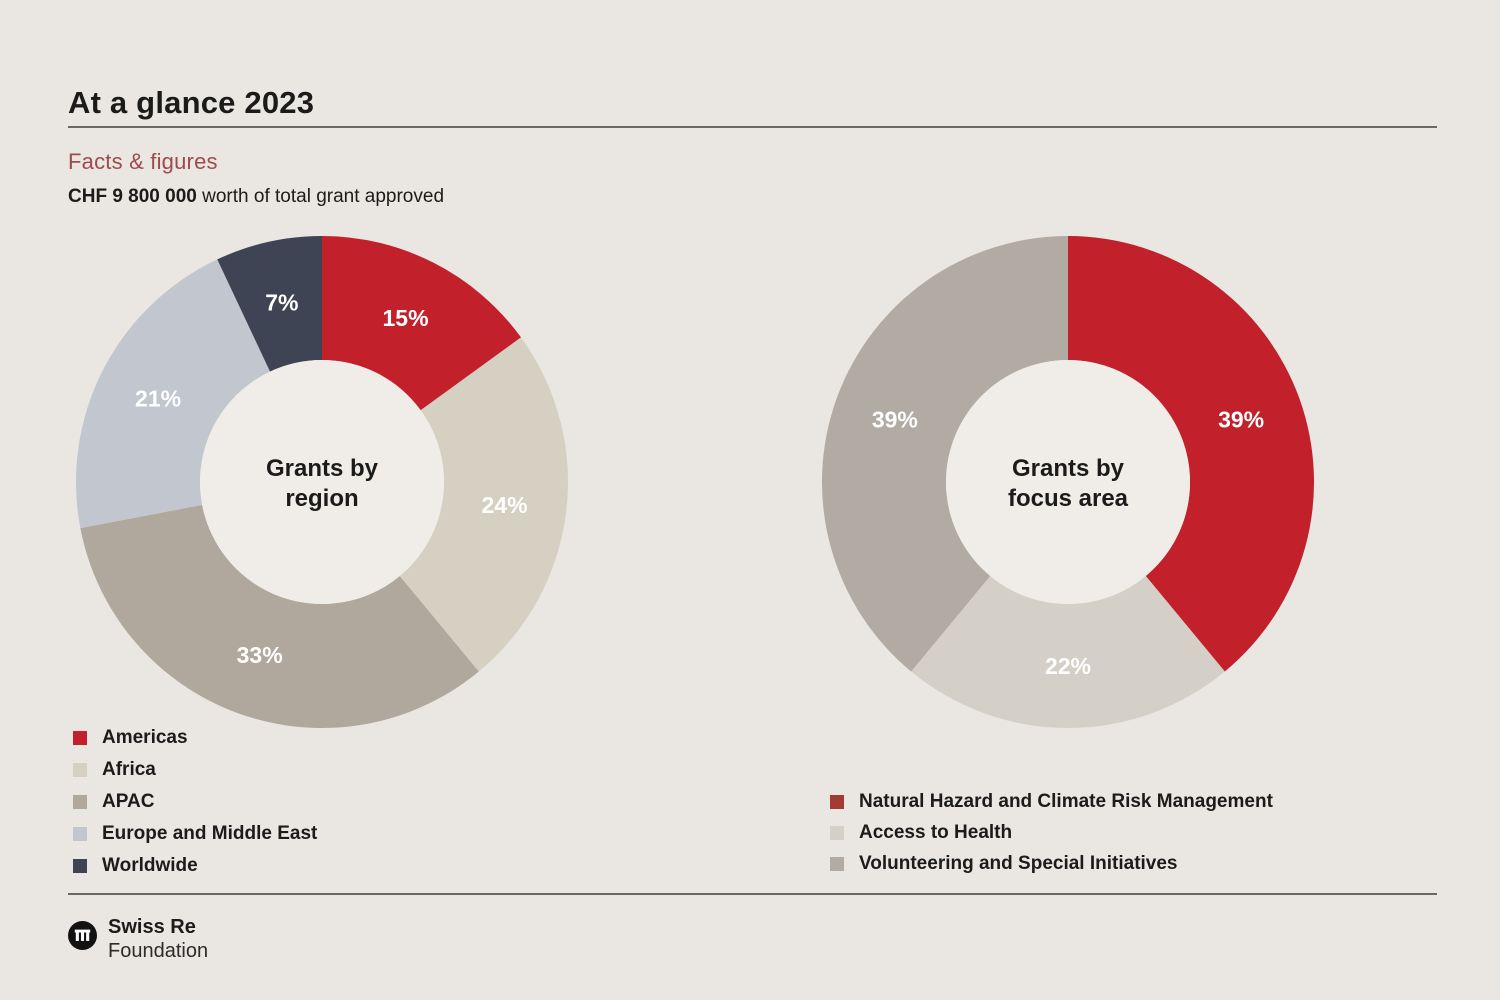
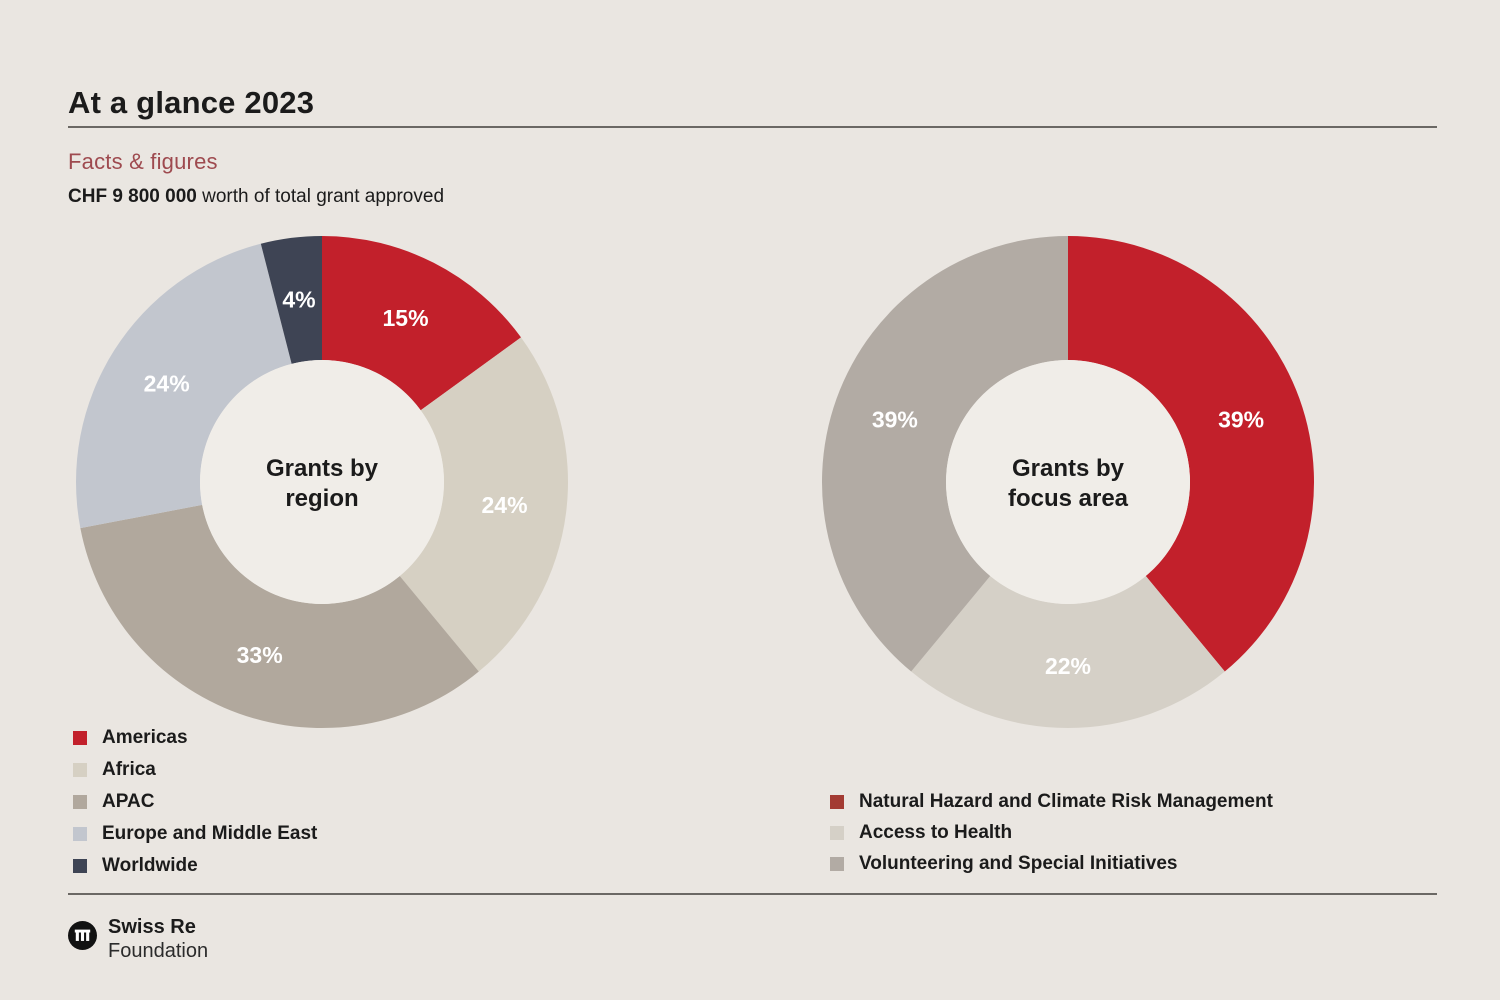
Grants by region/Europe and Middle East: 21% -> 24%
Grants by region/Worldwide: 7% -> 4%
